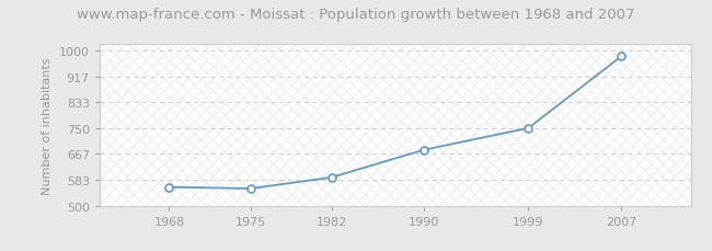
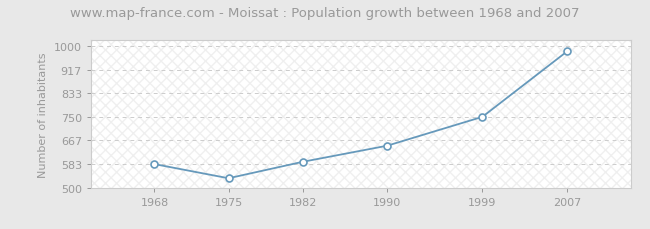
1968: 560 -> 583
1975: 555 -> 533
1990: 680 -> 648
